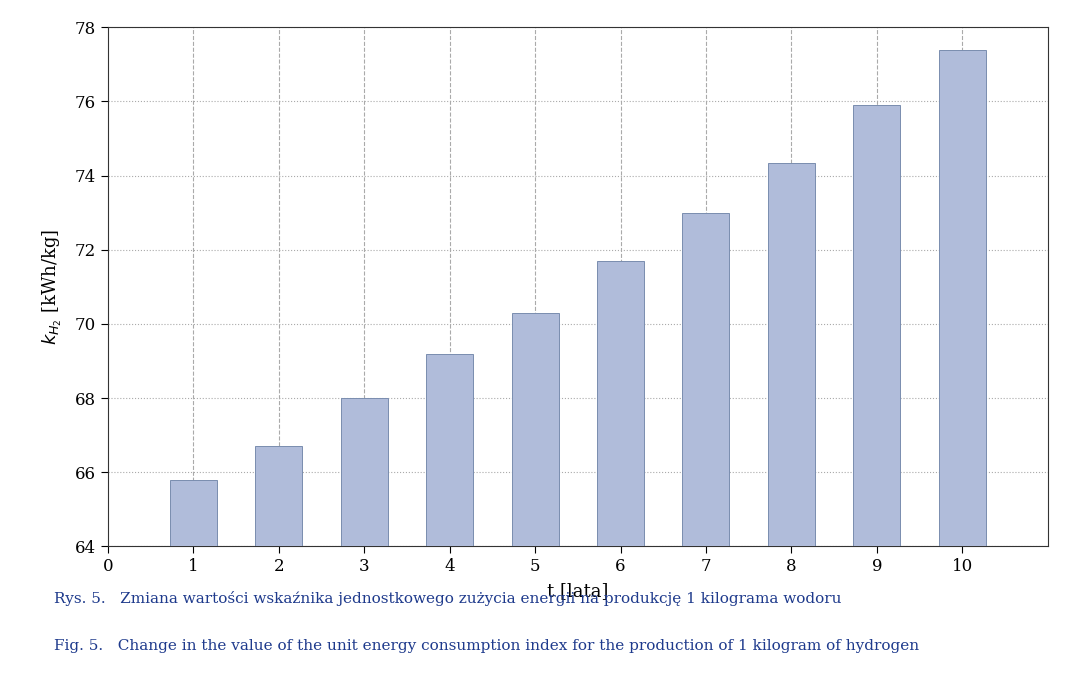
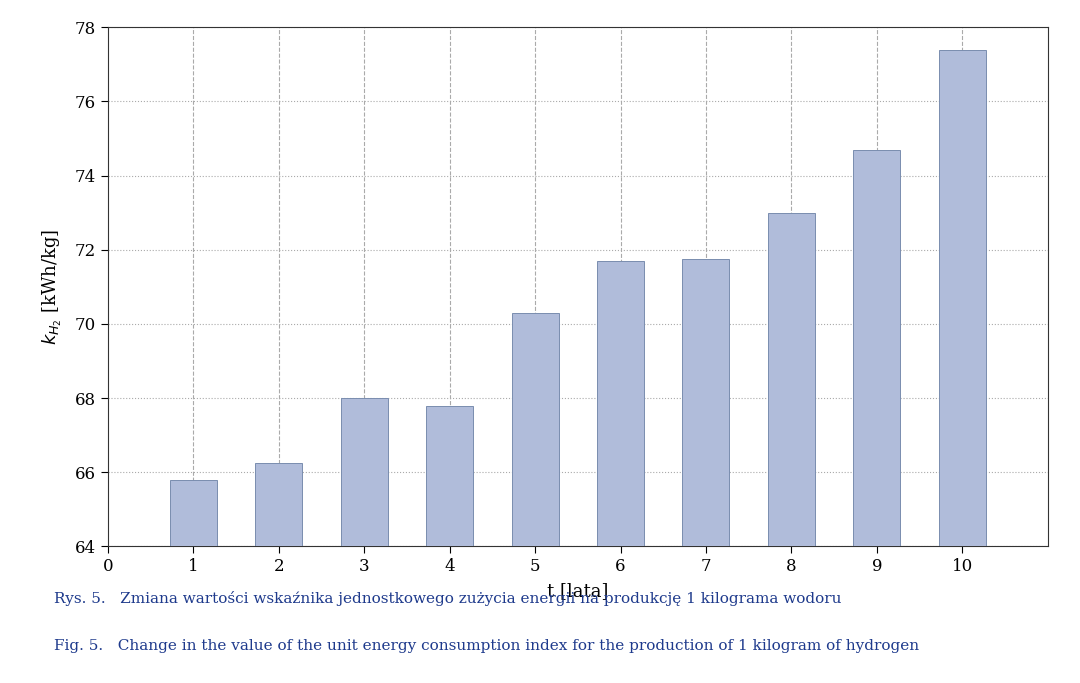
2: 66.70 -> 66.25
4: 69.20 -> 67.80
7: 73.00 -> 71.75
8: 74.35 -> 73.00
9: 75.90 -> 74.70
